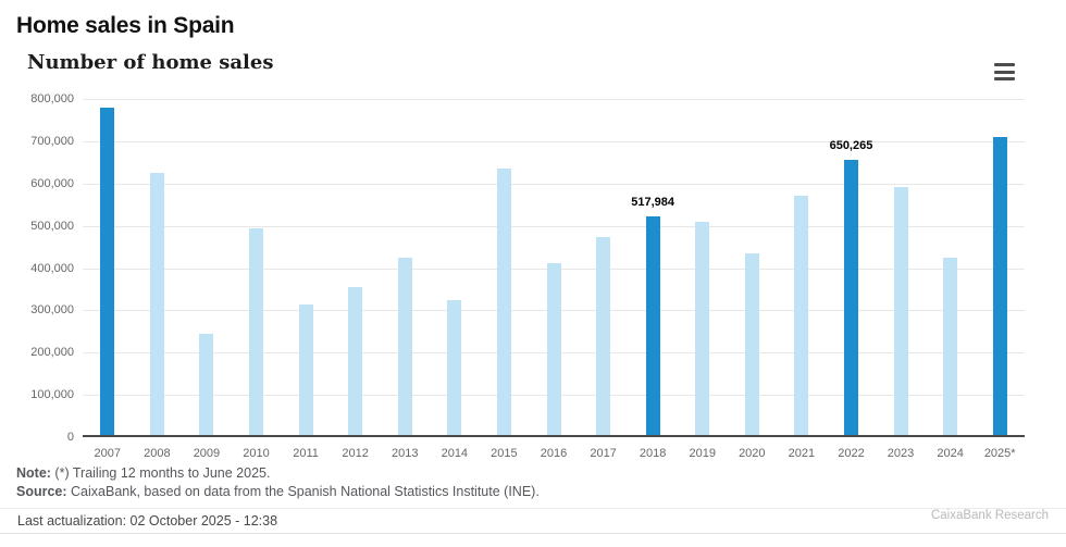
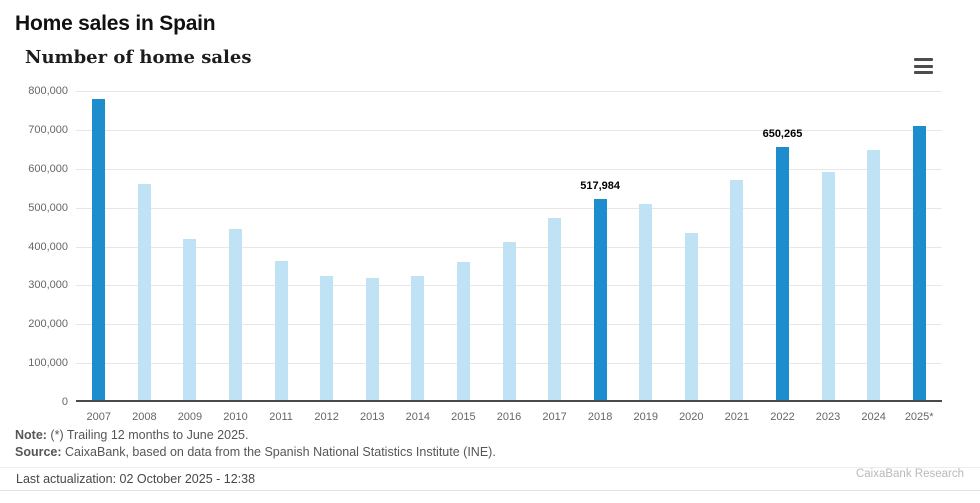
2008: 620000 -> 560000
2009: 240000 -> 420000
2010: 490000 -> 440000
2011: 310000 -> 360000
2012: 350000 -> 320000
2013: 420000 -> 310000
2015: 630000 -> 360000
2024: 420000 -> 640000
